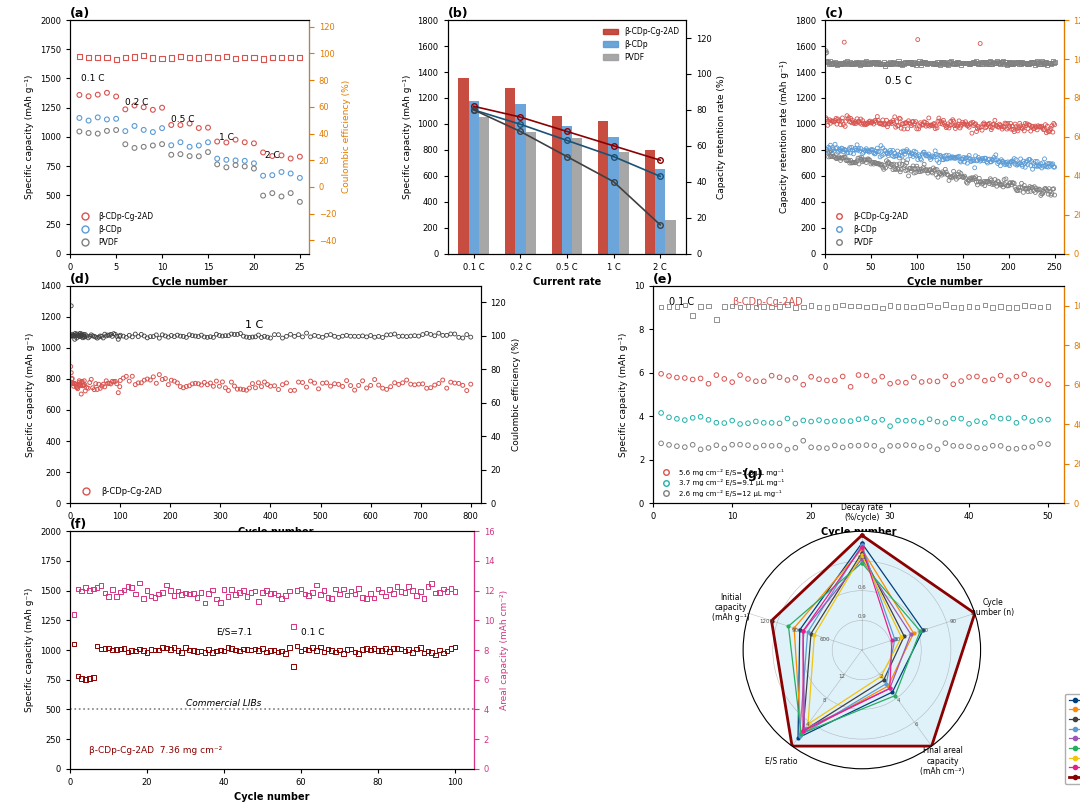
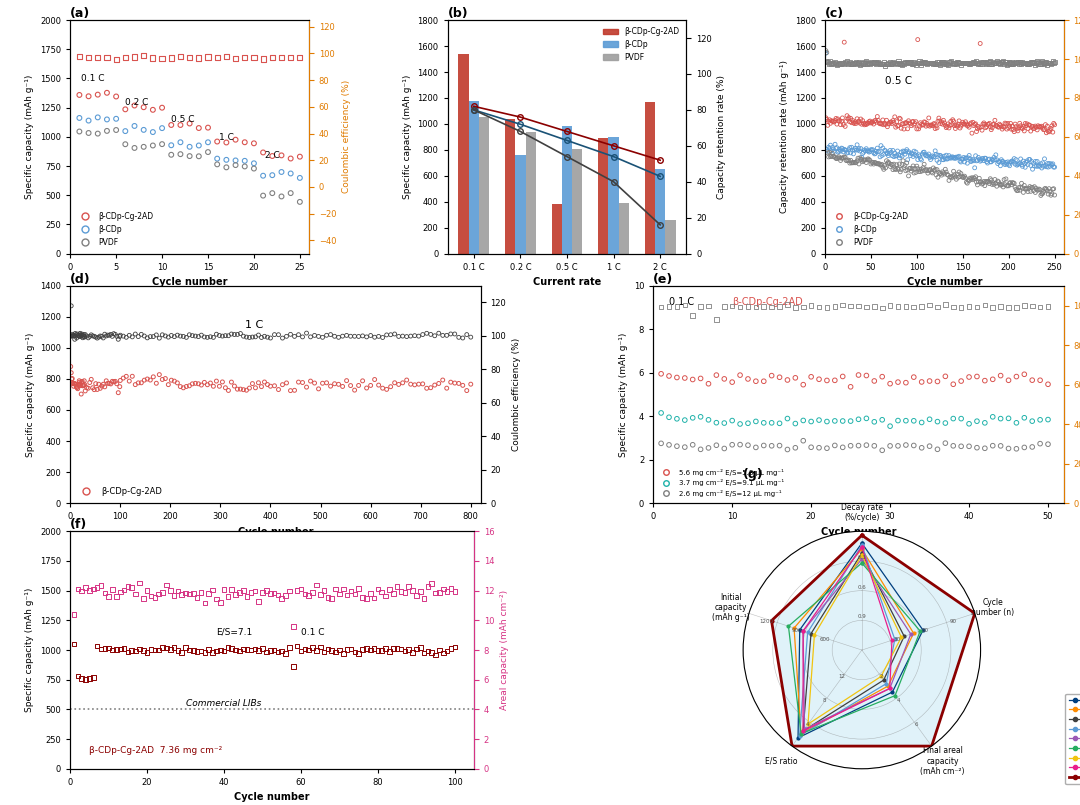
(b)/β-CDp-Cg-2AD/0.1 C: 1350 -> 1540
(b)/β-CDp-Cg-2AD/0.2 C: 1280 -> 1040
(b)/β-CDp/0.2 C: 1150 -> 760
(b)/β-CDp-Cg-2AD/0.5 C: 1060 -> 380
(b)/PVDF/0.5 C: 890 -> 810
(b)/β-CDp-Cg-2AD/1 C: 1020 -> 890
(b)/PVDF/1 C: 780 -> 390
(b)/β-CDp-Cg-2AD/2 C: 800 -> 1170
